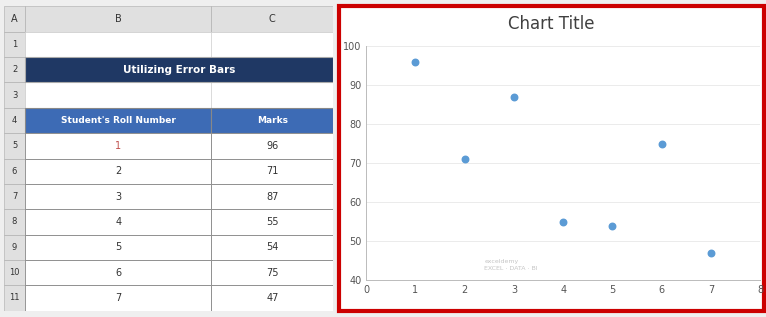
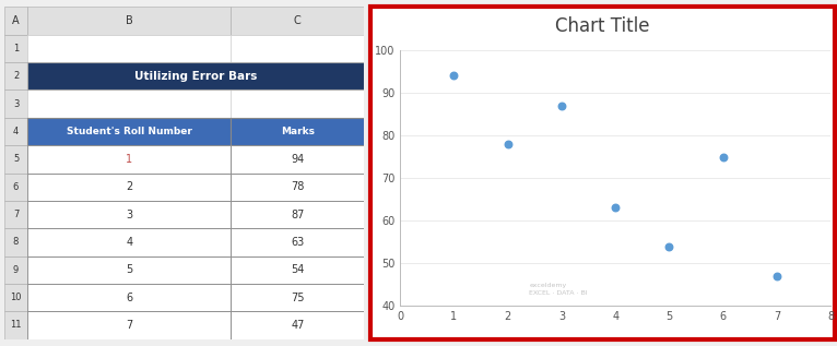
1: 96 -> 94
2: 71 -> 78
4: 55 -> 63
